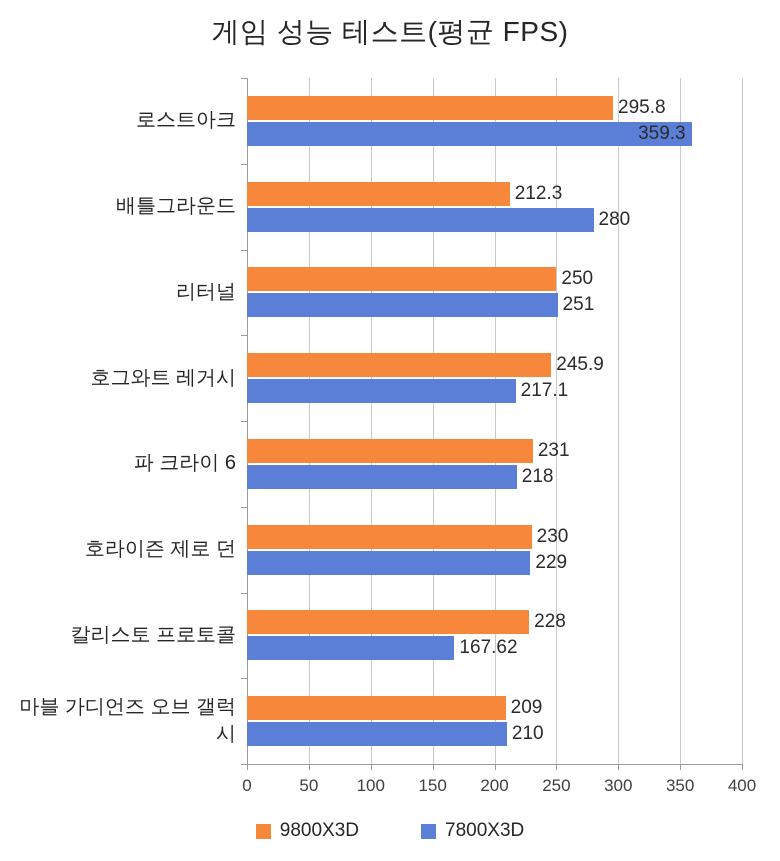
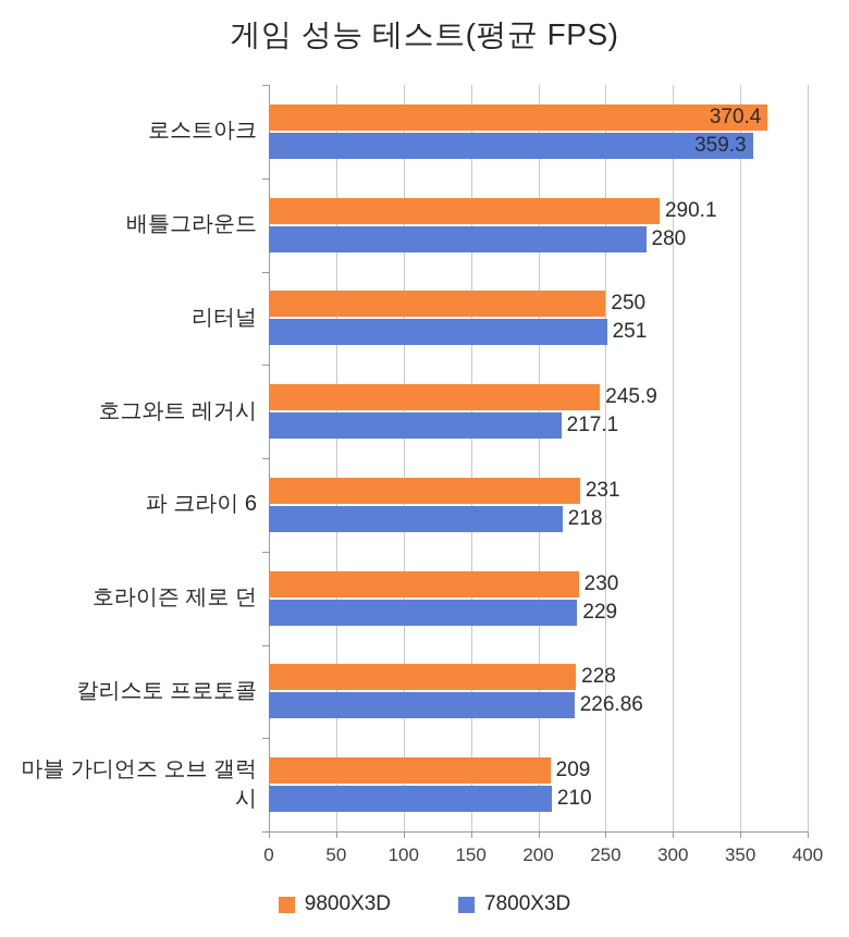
9800X3D/로스트아크: 295.8 -> 370.4
9800X3D/배틀그라운드: 212.3 -> 290.1
7800X3D/칼리스토 프로토콜: 167.62 -> 226.86
